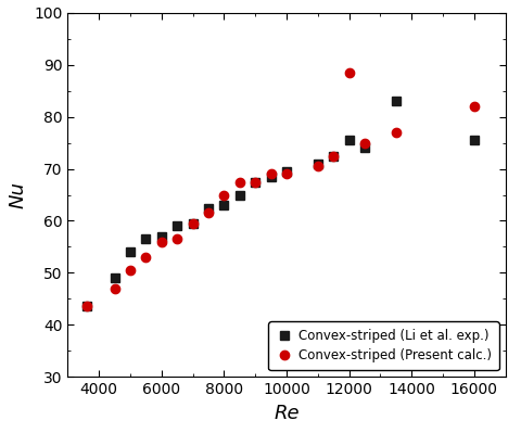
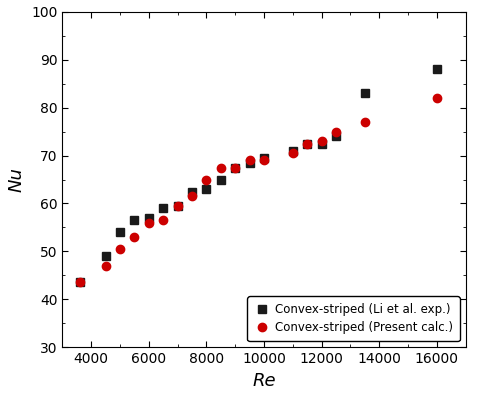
Convex-striped (Li et al. exp.)/12000: 75.5 -> 72.5
Convex-striped (Present calc.)/12000: 88.5 -> 73.0
Convex-striped (Li et al. exp.)/16000: 75.5 -> 88.0
